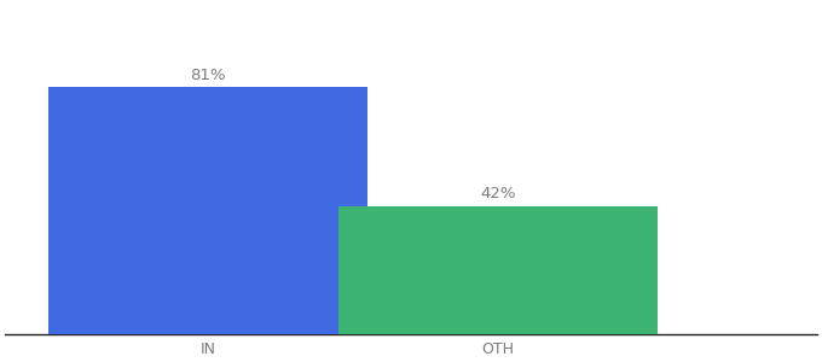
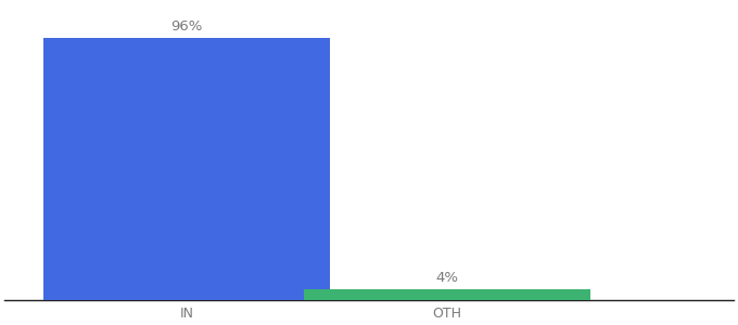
IN: 81% -> 96%
OTH: 42% -> 4%
